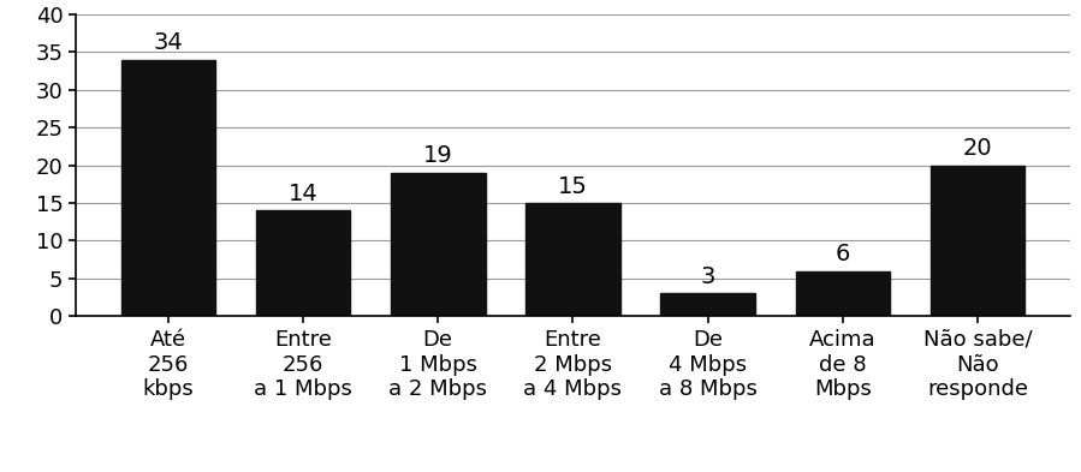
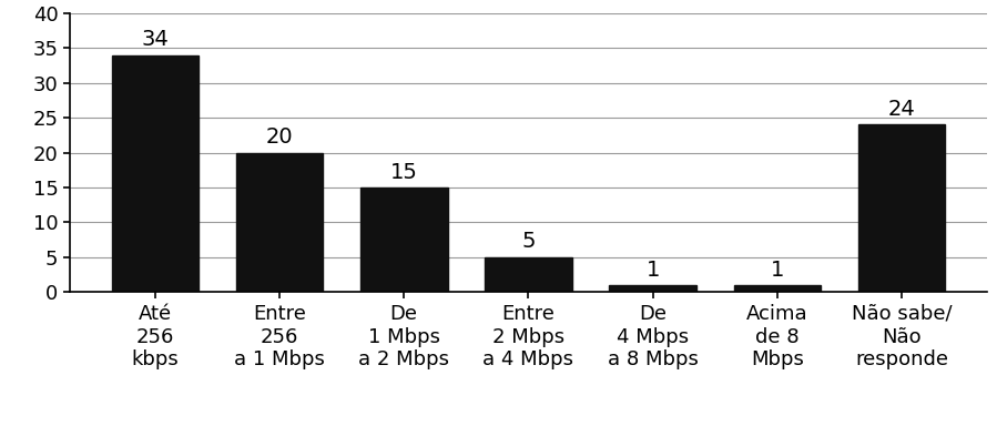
Entre 256 a 1 Mbps: 14 -> 20
De 1 Mbps a 2 Mbps: 19 -> 15
Entre 2 Mbps a 4 Mbps: 15 -> 5
De 4 Mbps a 8 Mbps: 3 -> 1
Acima de 8 Mbps: 6 -> 1
Não sabe/ Não responde: 20 -> 24
